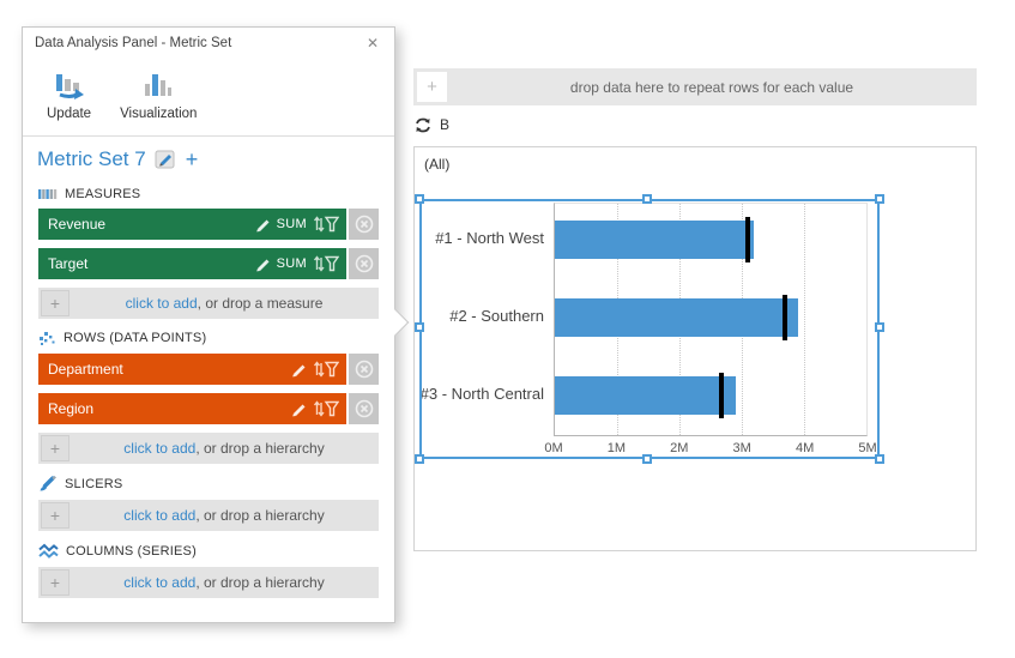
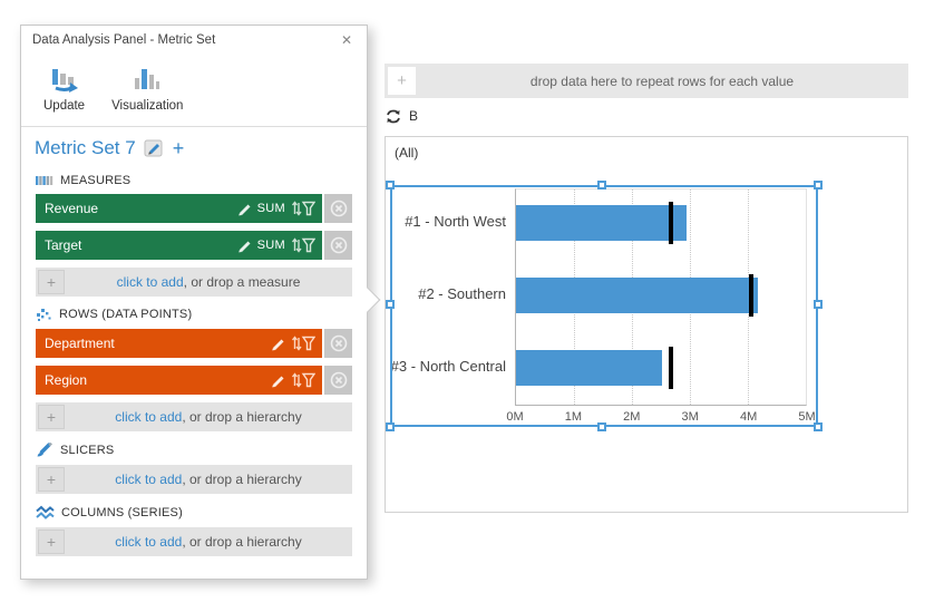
Revenue/#1 - North West: 3.2M -> 3.0M
Target/#1 - North West: 3.1M -> 2.7M
Revenue/#2 - Southern: 3.9M -> 4.2M
Target/#2 - Southern: 3.7M -> 4.0M
Revenue/#3 - North Central: 2.9M -> 2.5M
